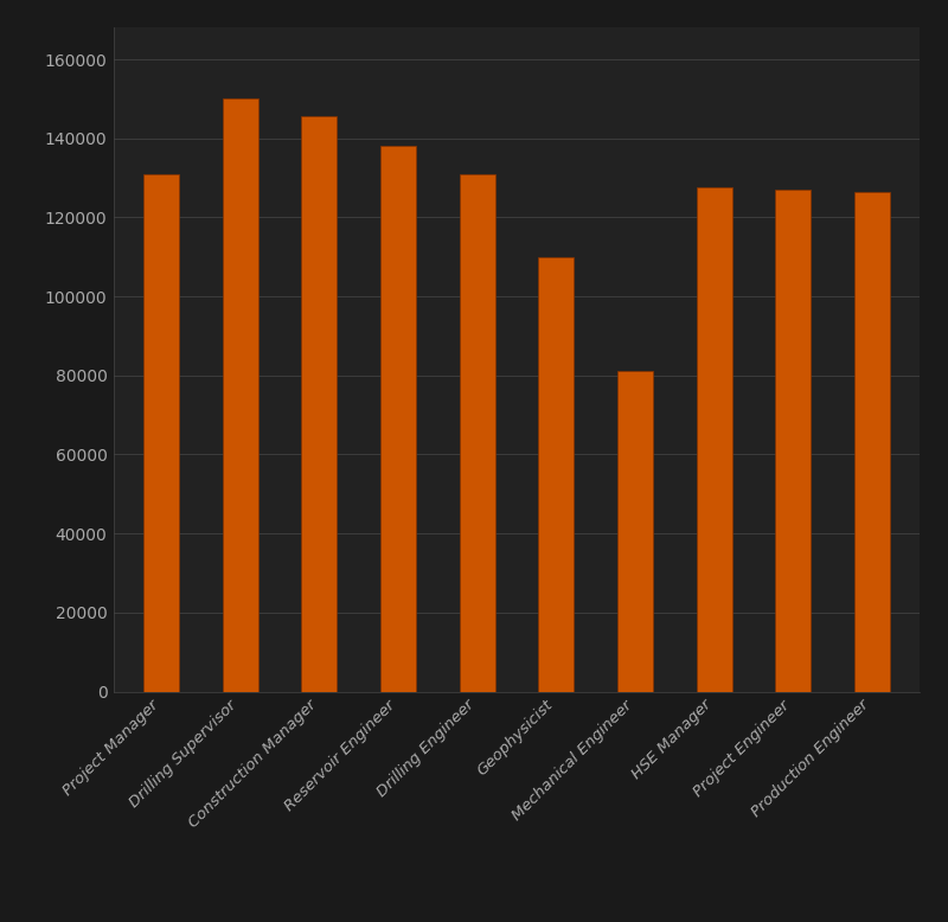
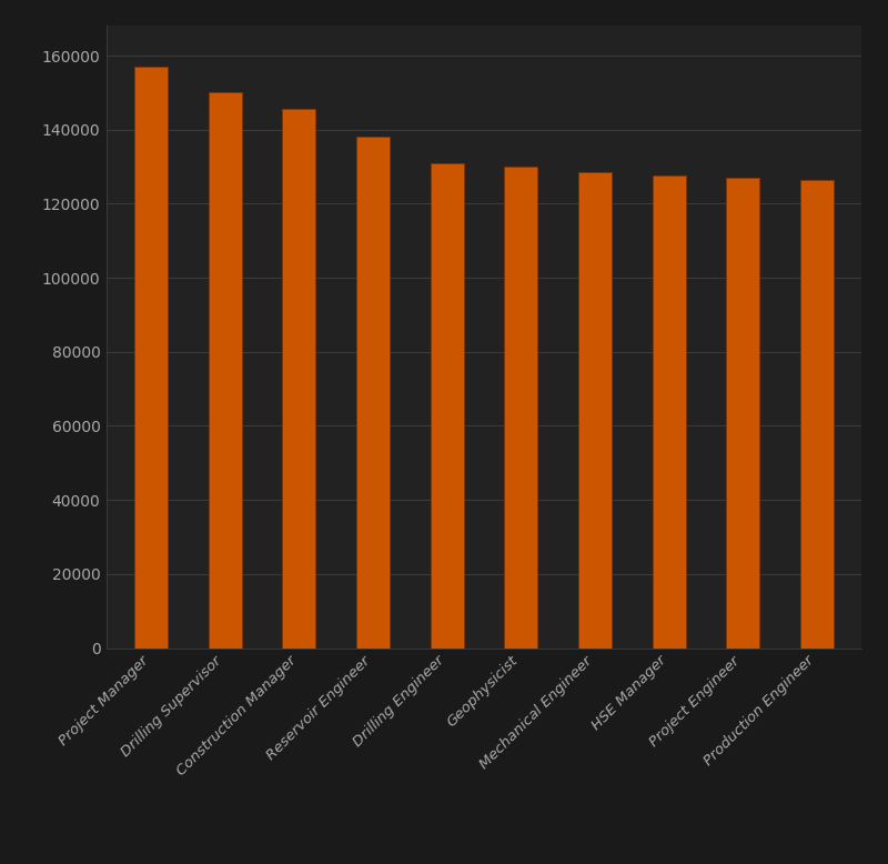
Project Manager: 131000 -> 157000
Geophysicist: 110000 -> 130000
Mechanical Engineer: 81000 -> 128500
